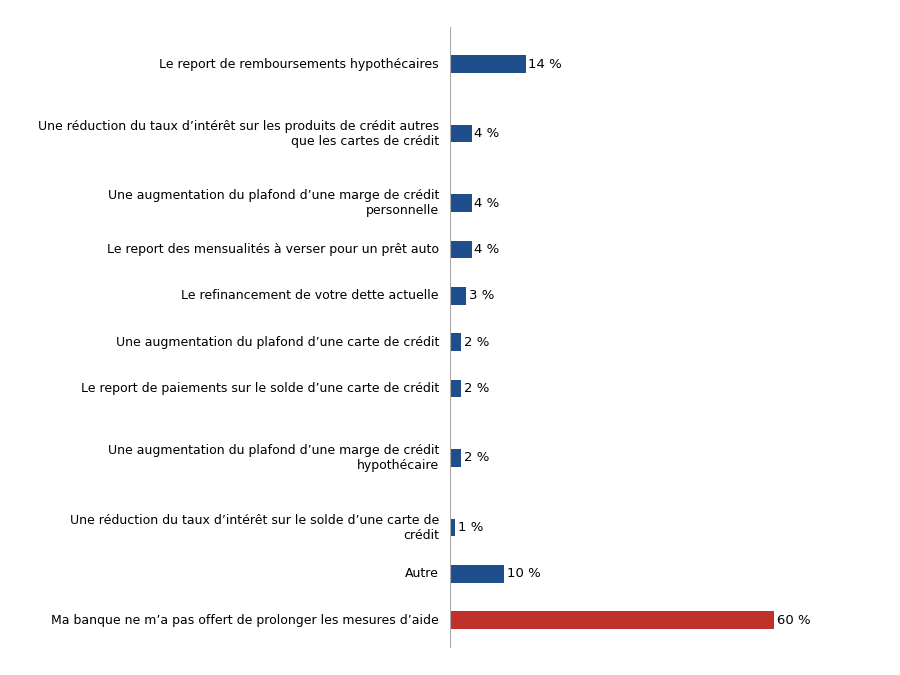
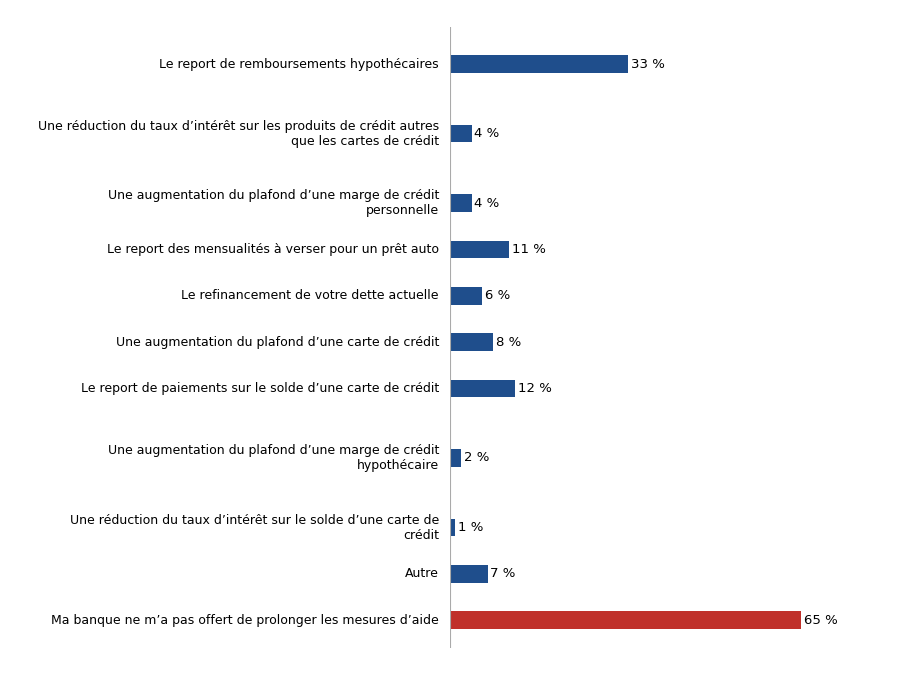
Le report de remboursements hypothécaires: 14 -> 33
Le report des mensualités à verser pour un prêt auto: 4 -> 11
Le refinancement de votre dette actuelle: 3 -> 6
Une augmentation du plafond d’une carte de crédit: 2 -> 8
Le report de paiements sur le solde d’une carte de crédit: 2 -> 12
Autre: 10 -> 7
Ma banque ne m’a pas offert de prolonger les mesures d’aide: 60 -> 65
